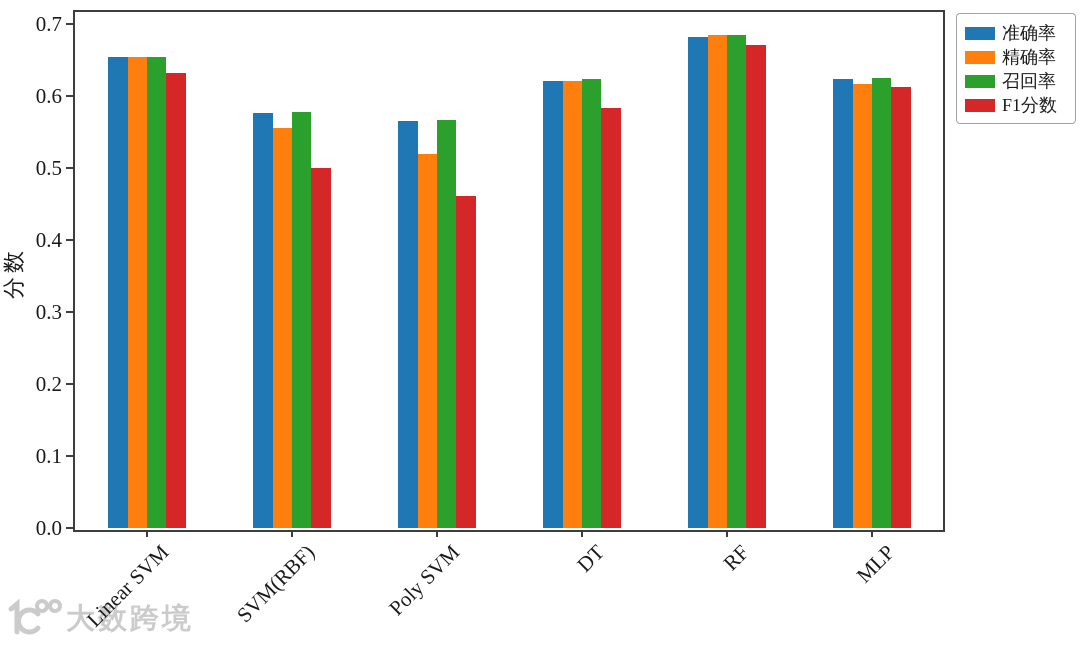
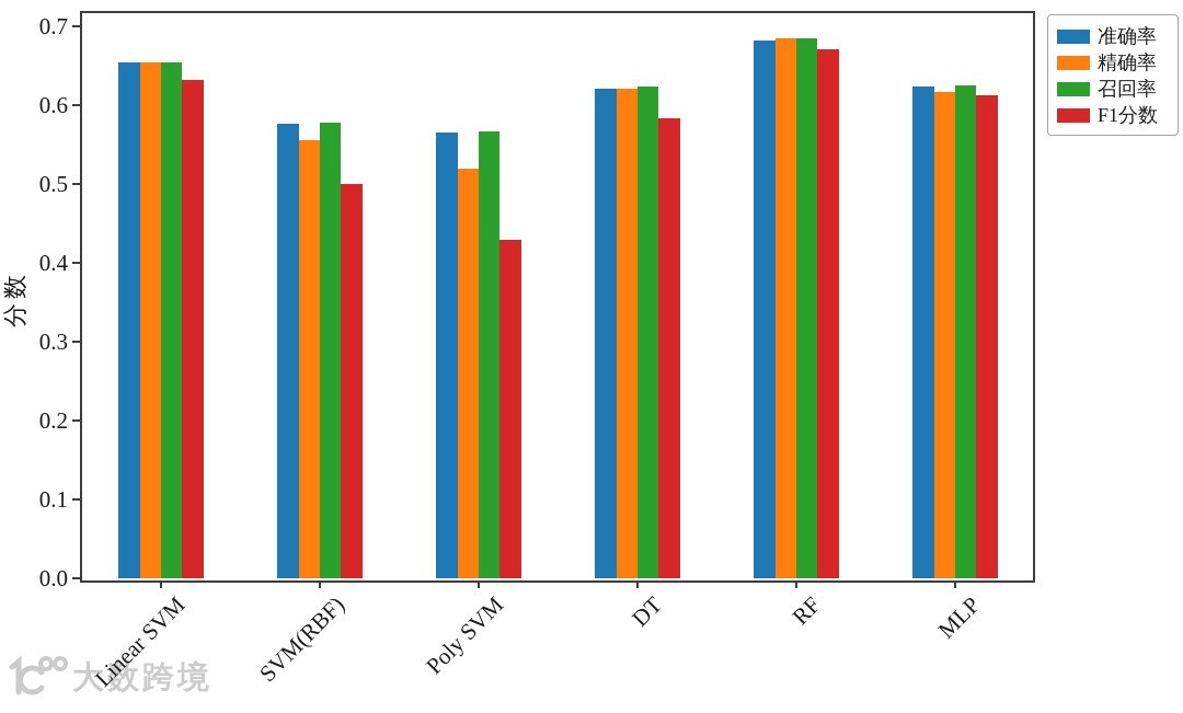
F1分数/Poly SVM: 0.46 -> 0.43
